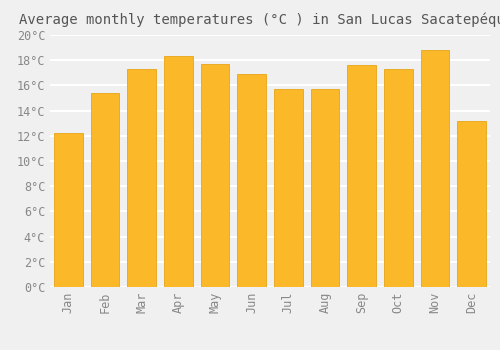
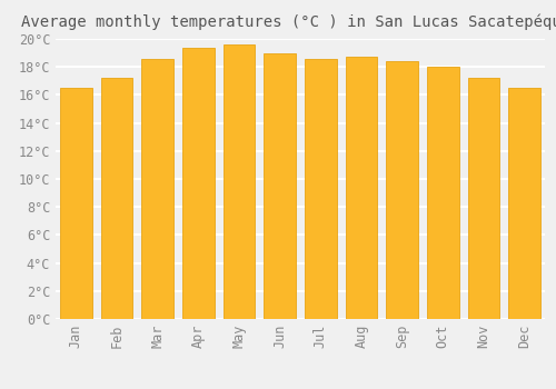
Jan: 12.2°C -> 16.5°C
Feb: 15.4°C -> 17.2°C
Mar: 17.3°C -> 18.6°C
Apr: 18.3°C -> 19.4°C
May: 17.7°C -> 19.6°C
Jun: 16.9°C -> 19.0°C
Jul: 15.7°C -> 18.6°C
Aug: 15.7°C -> 18.7°C
Sep: 17.6°C -> 18.4°C
Oct: 17.3°C -> 18.0°C
Nov: 18.8°C -> 17.2°C
Dec: 13.2°C -> 16.5°C
